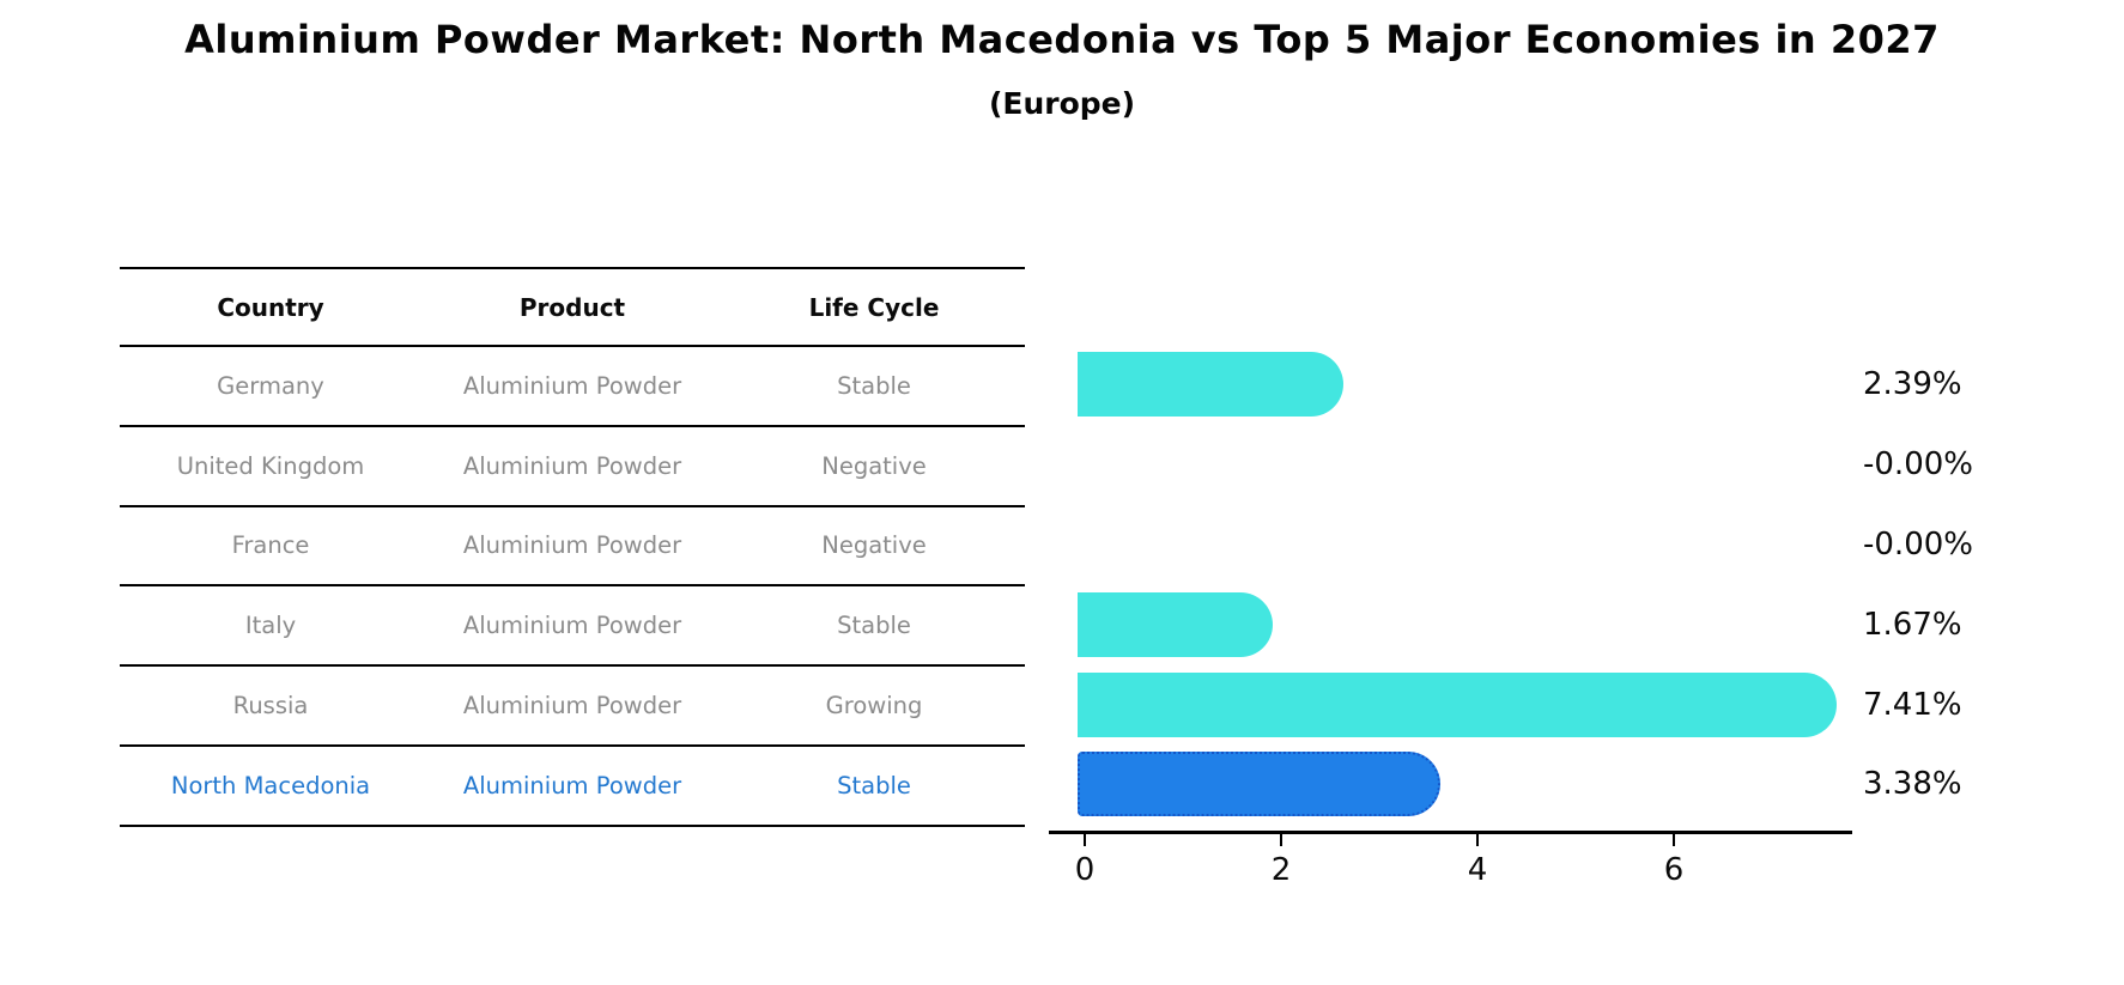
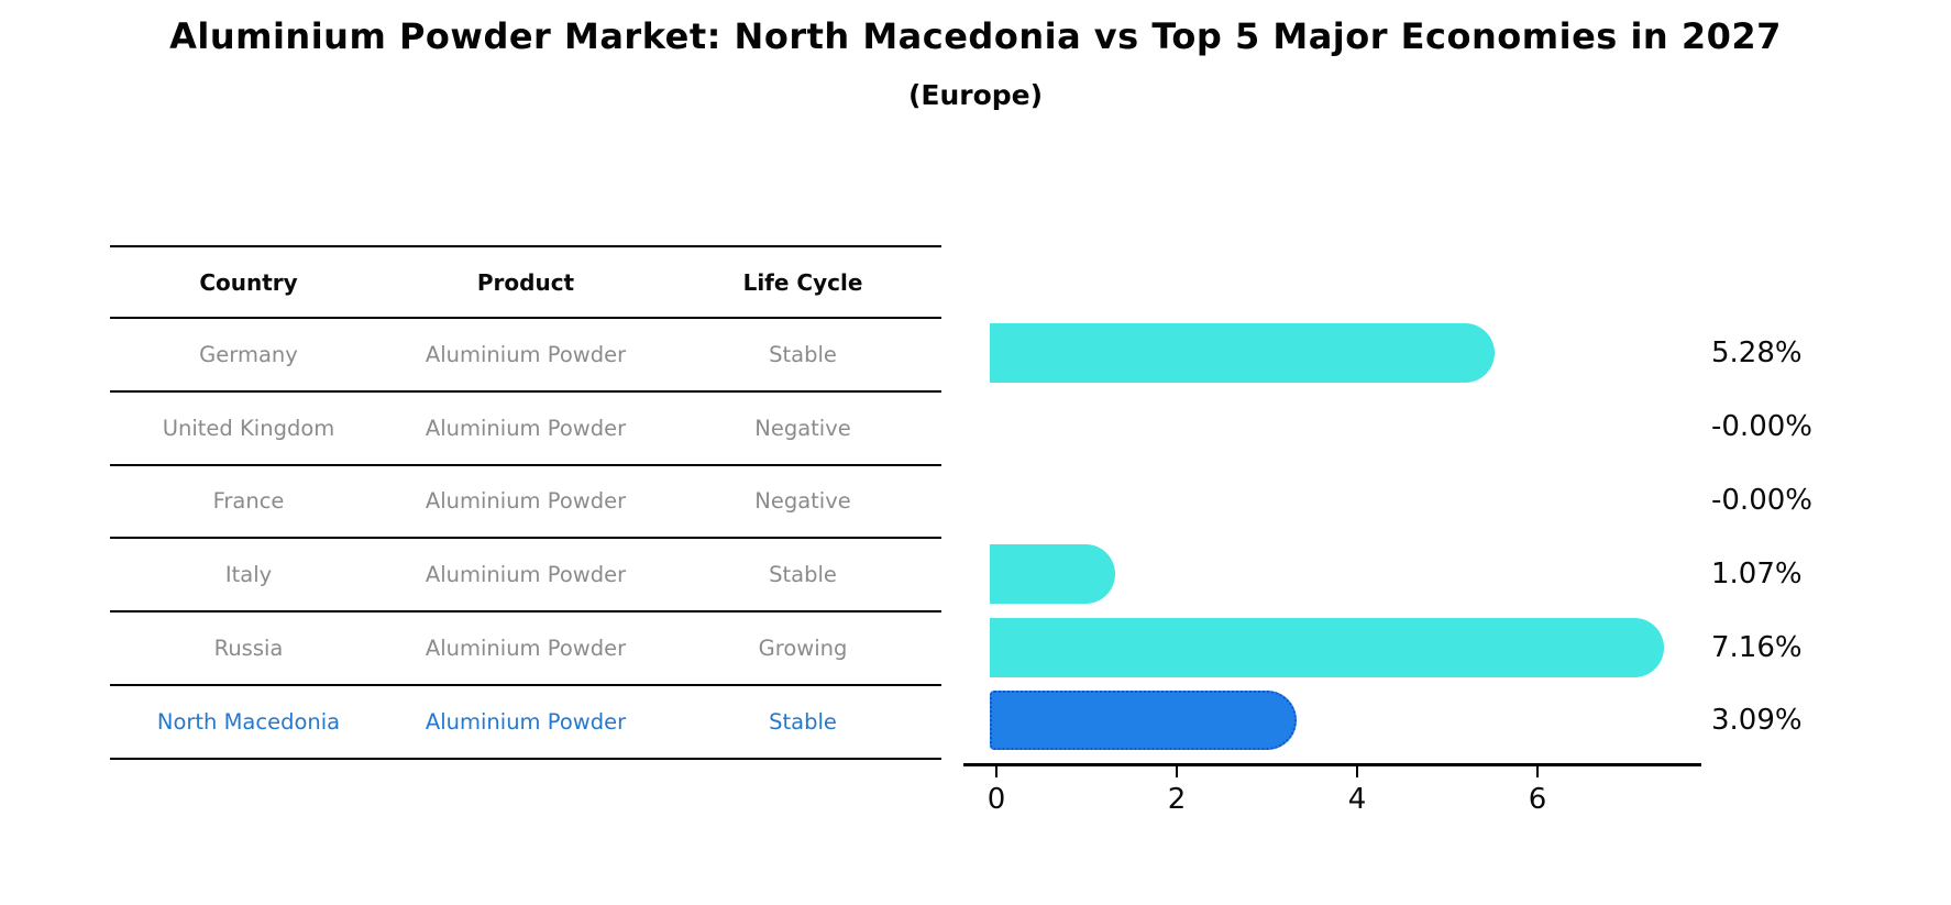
Germany: 2.39% -> 5.28%
Italy: 1.67% -> 1.07%
Russia: 7.41% -> 7.16%
North Macedonia: 3.38% -> 3.09%
